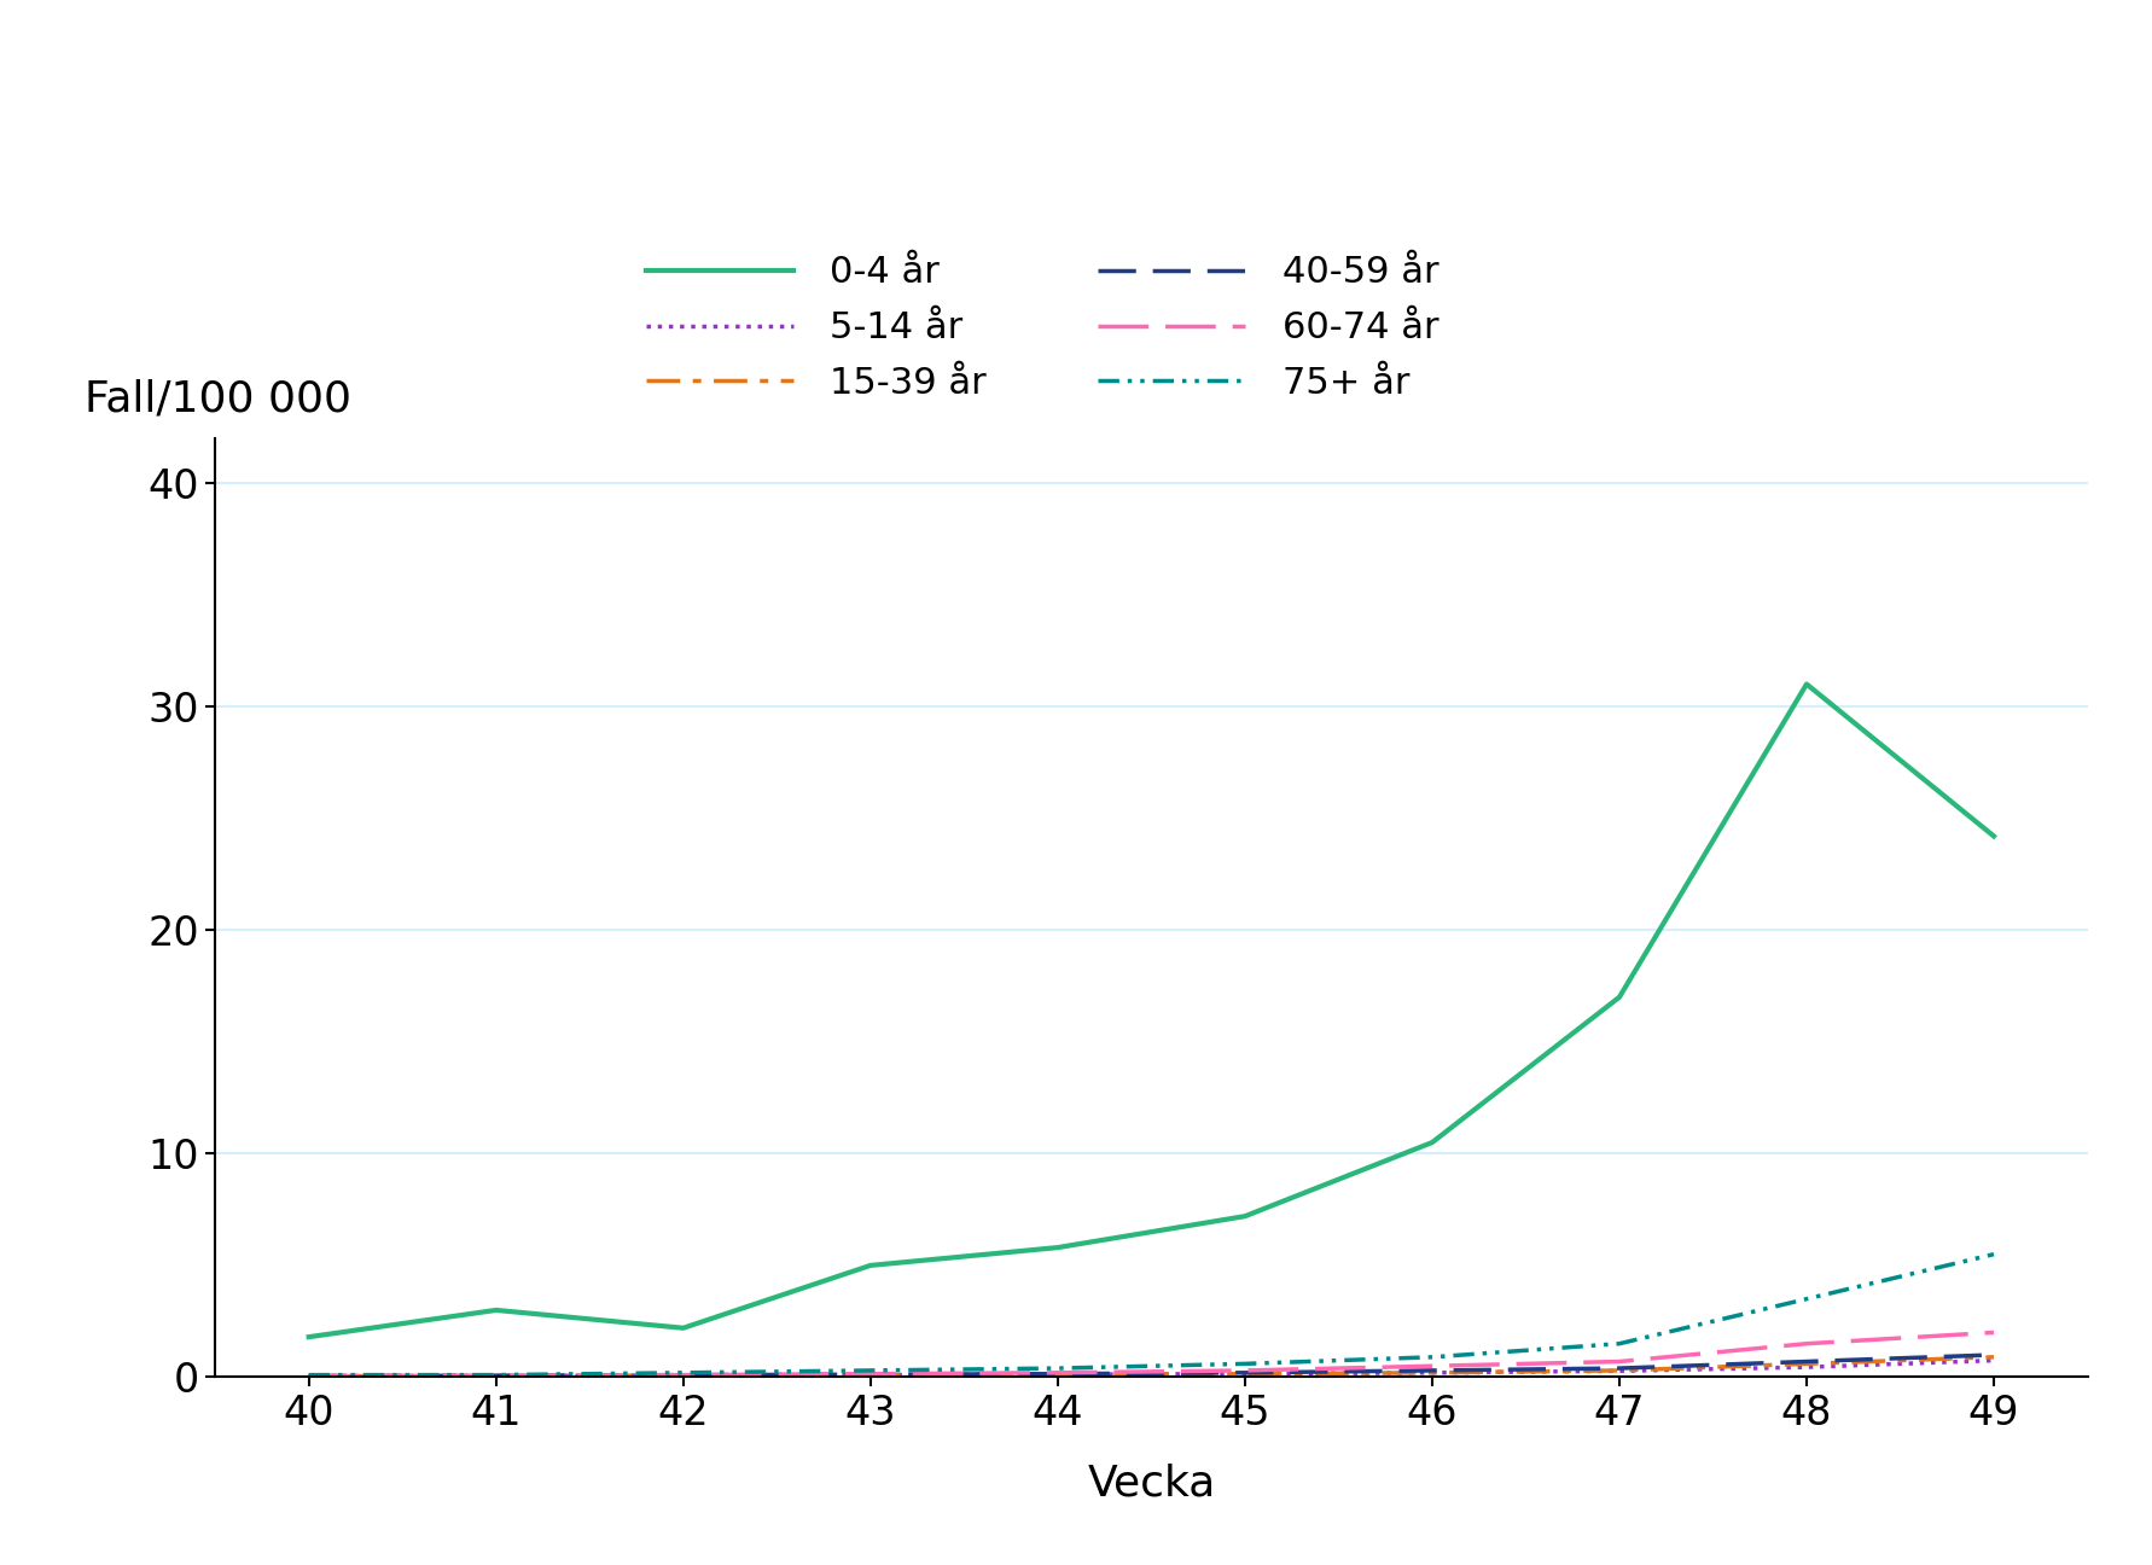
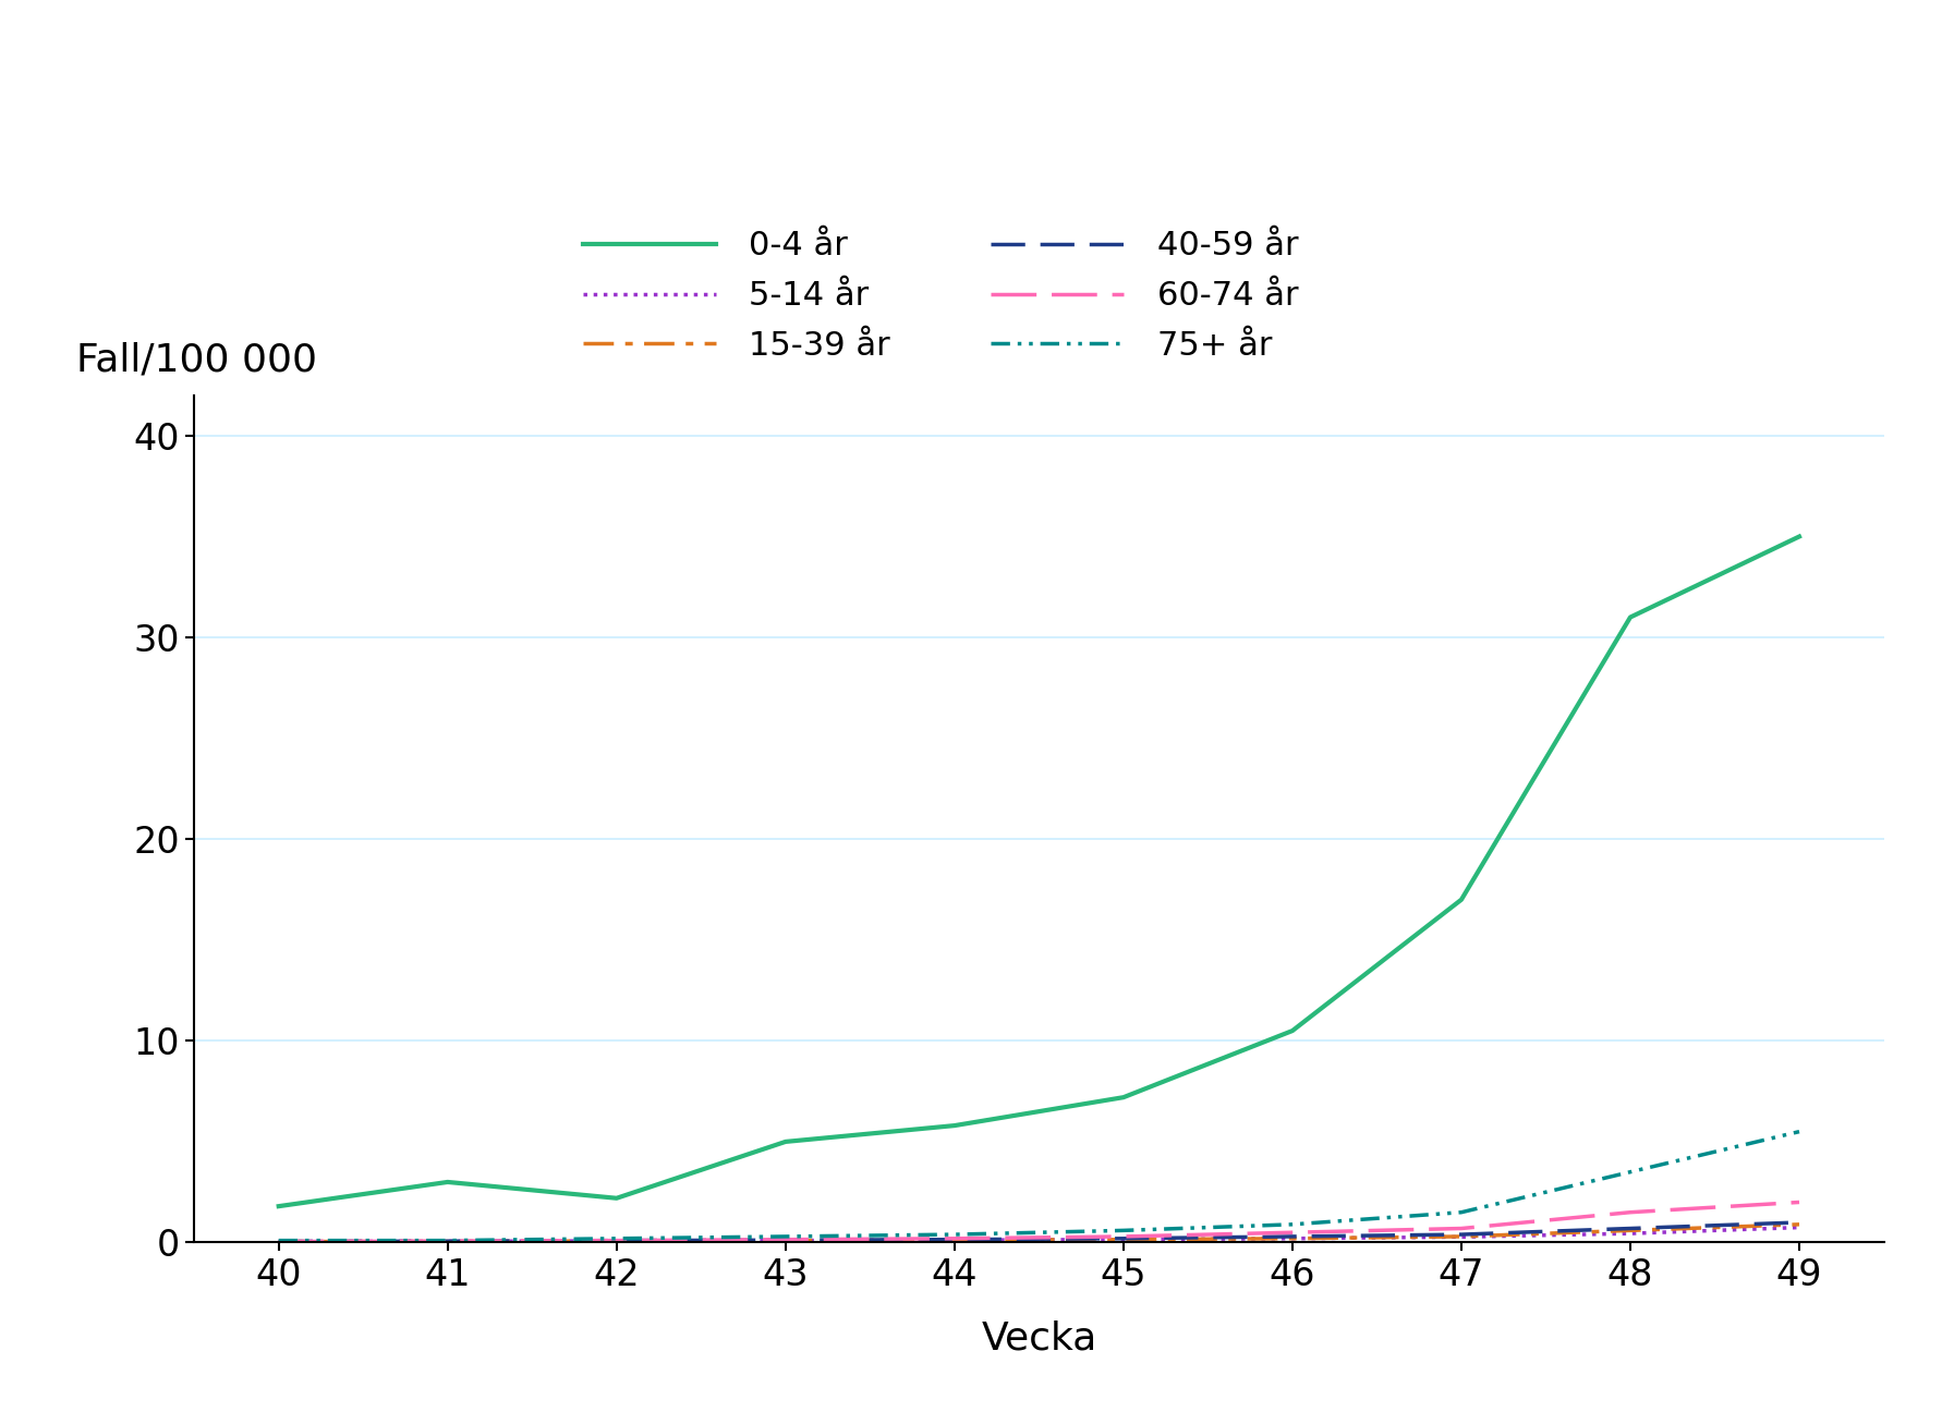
0-4 år/49: 24.2 -> 35.0
